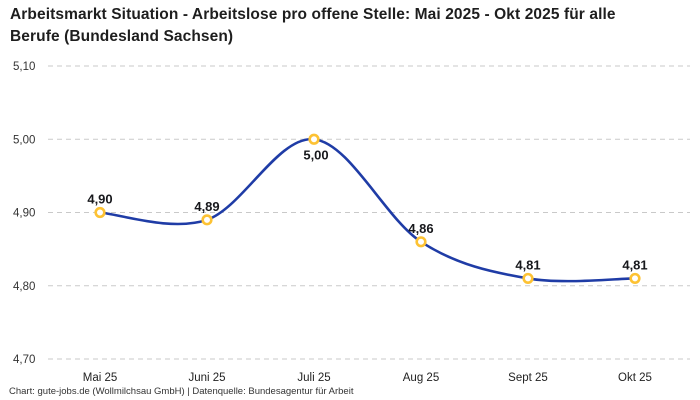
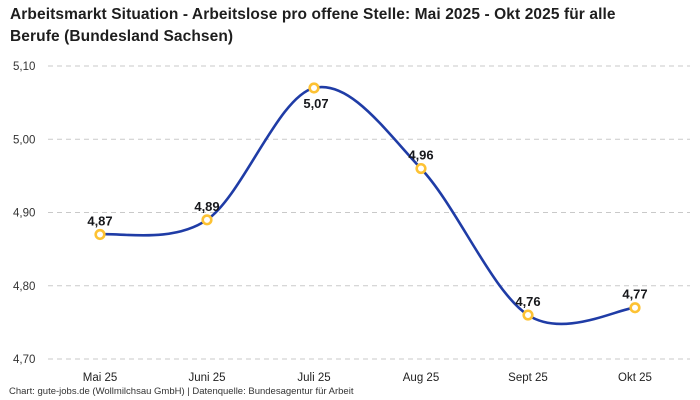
Mai 25: 4,90 -> 4,87
Juli 25: 5,00 -> 5,07
Aug 25: 4,86 -> 4,96
Sept 25: 4,81 -> 4,76
Okt 25: 4,81 -> 4,77
